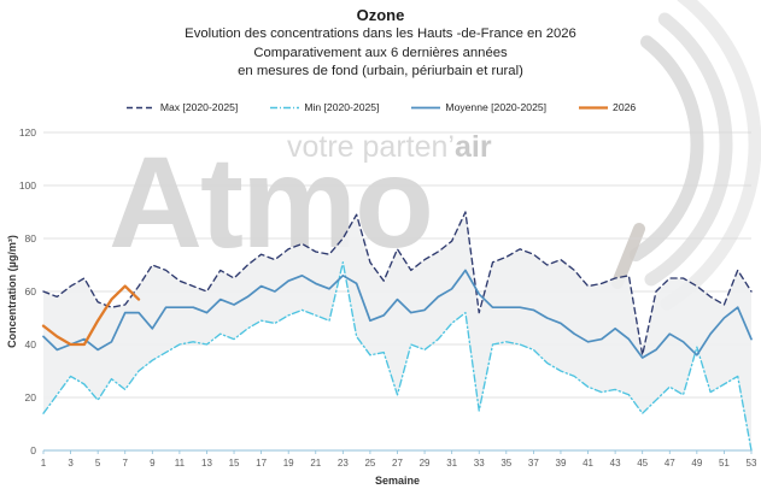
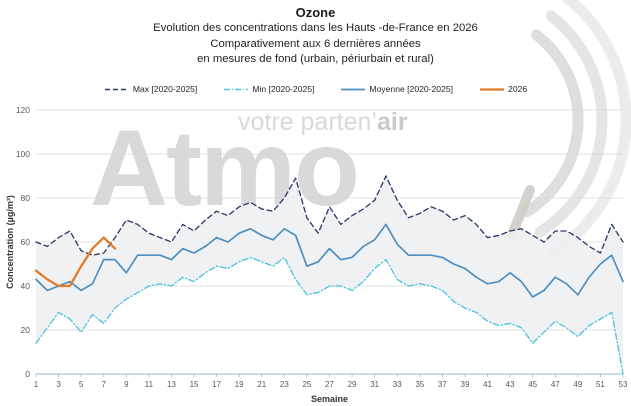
Min [2020-2025]/23: 71 -> 53
Min [2020-2025]/27: 21 -> 40
Max [2020-2025]/33: 52 -> 79
Min [2020-2025]/33: 15 -> 43
Max [2020-2025]/45: 36 -> 63
Min [2020-2025]/49: 39 -> 17
